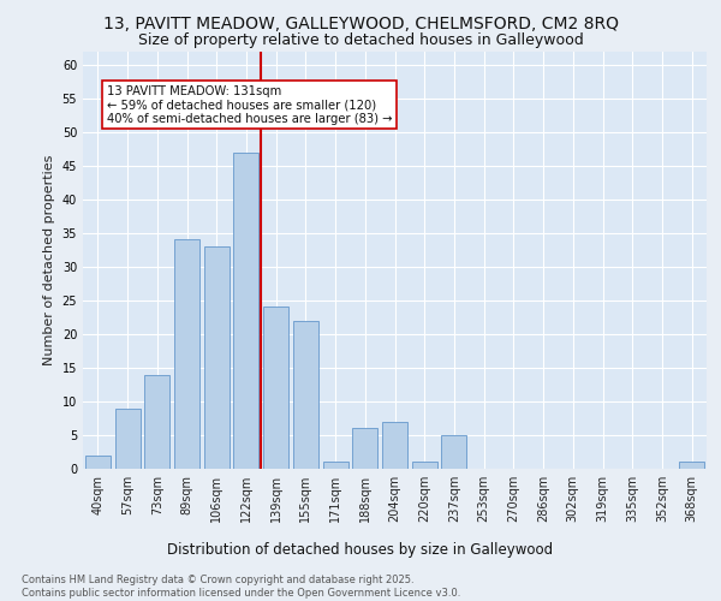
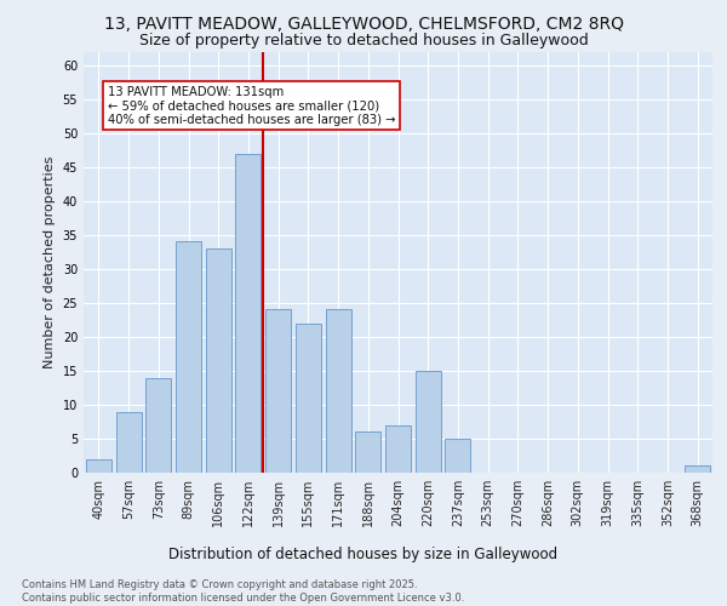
171sqm: 1 -> 24
220sqm: 1 -> 15
